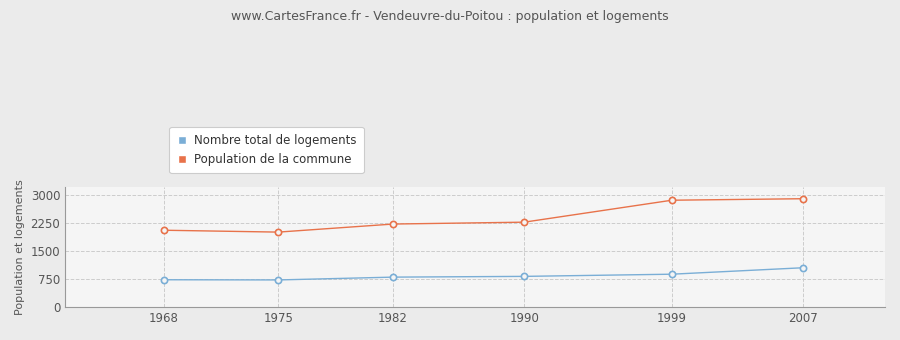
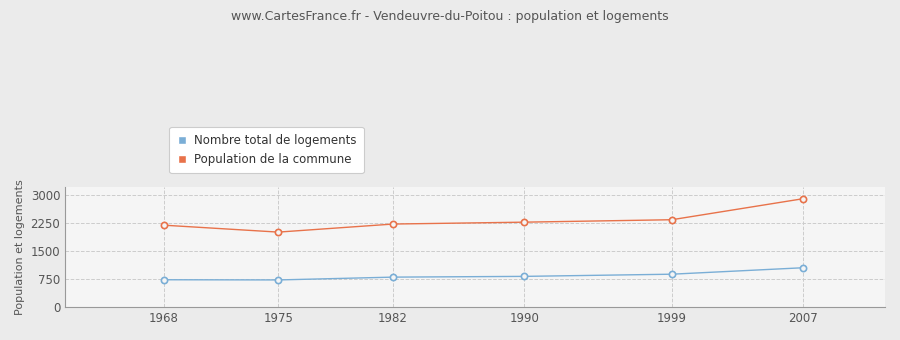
Population de la commune/1968: 2050 -> 2180
Population de la commune/1999: 2850 -> 2330
